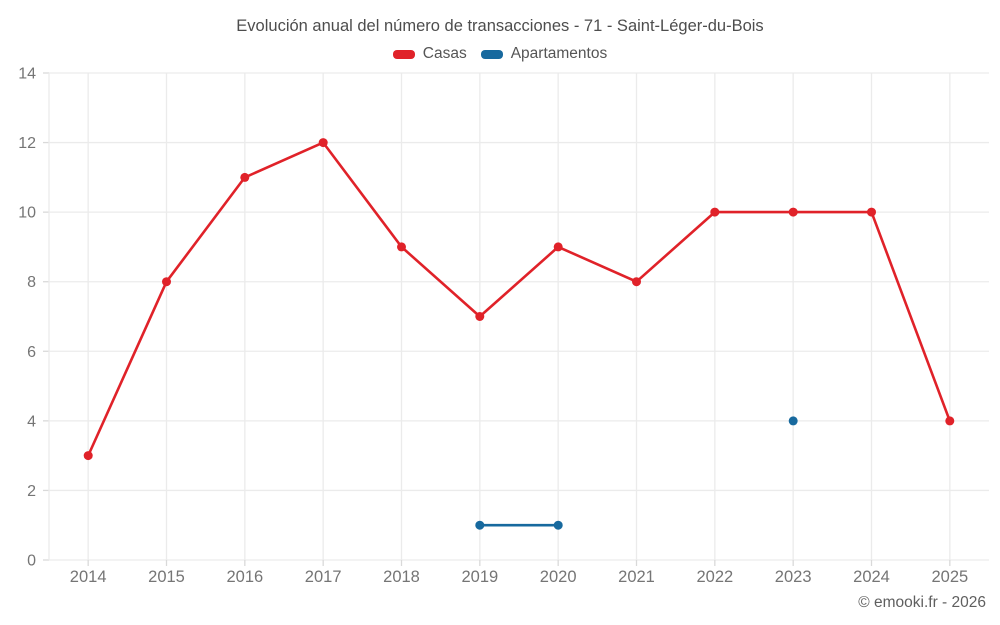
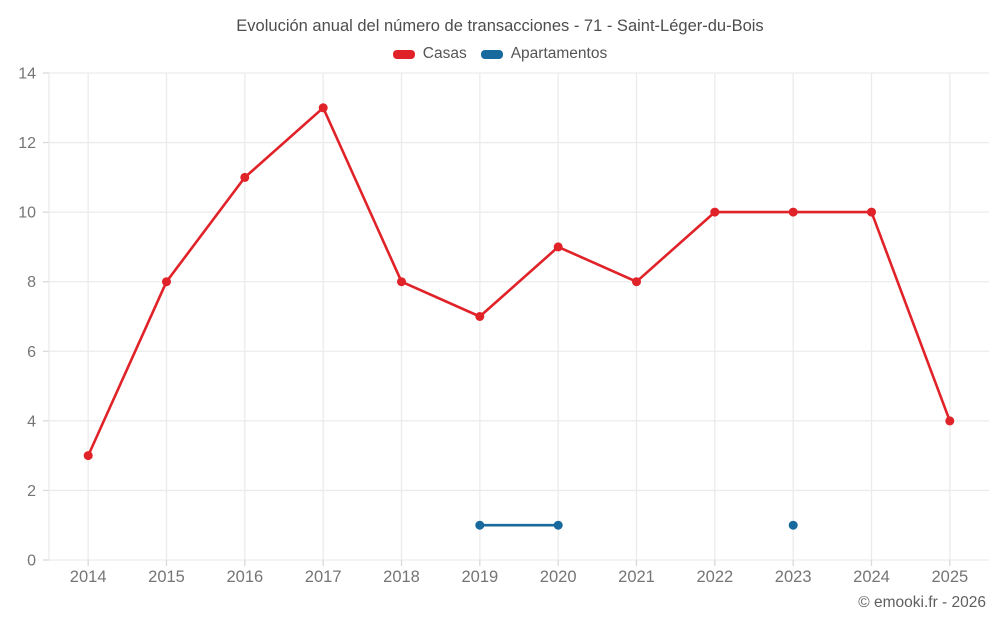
Casas/2017: 12 -> 13
Casas/2018: 9 -> 8
Apartamentos/2023: 4 -> 1
